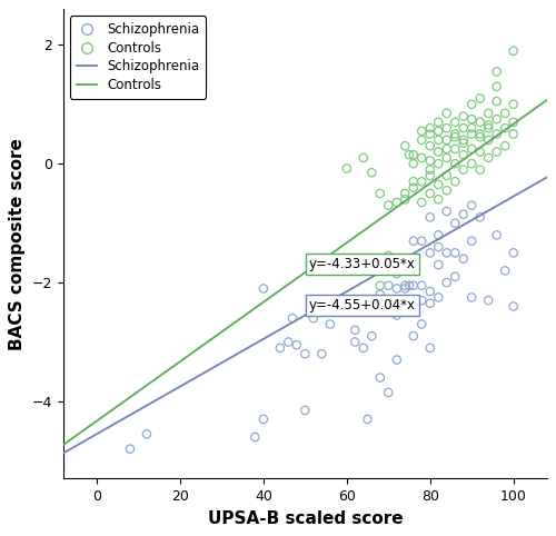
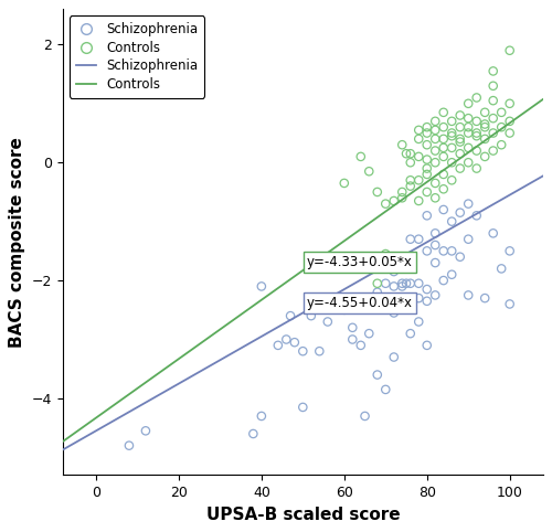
Controls/60: -0.08 -> -0.35
